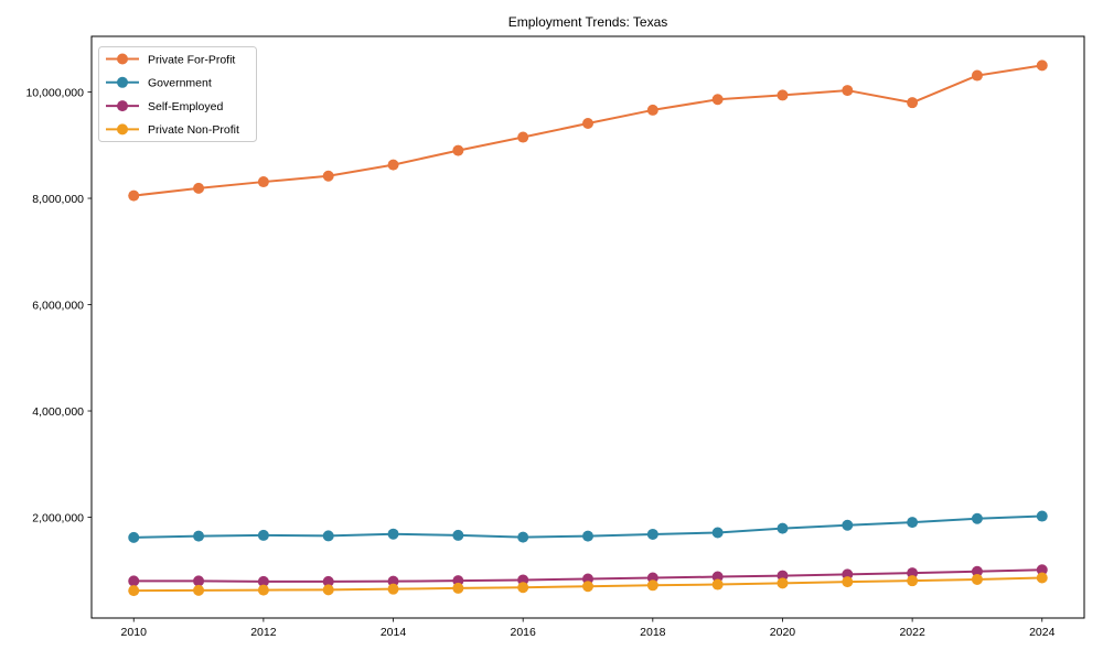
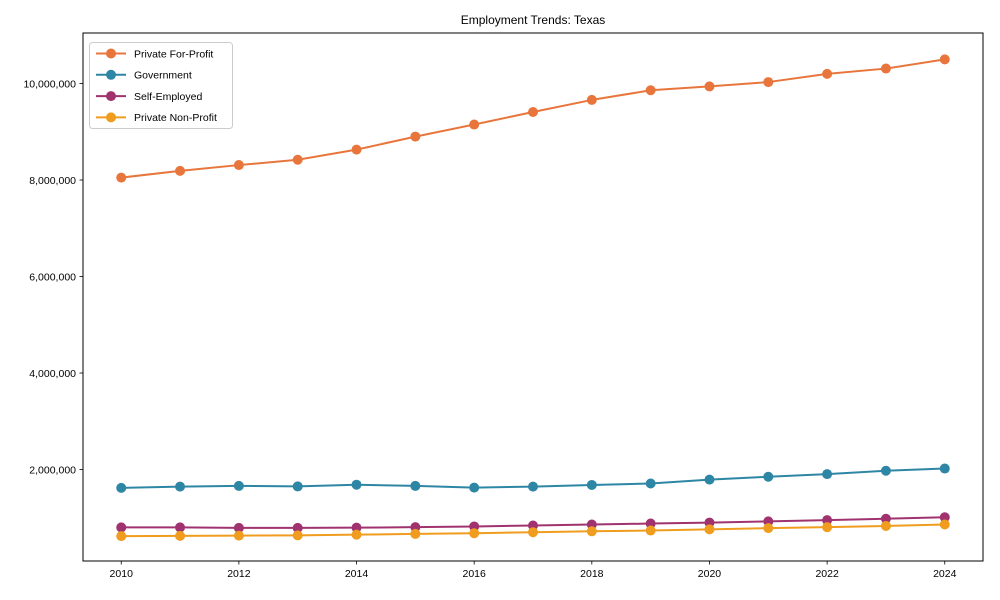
Private For-Profit/2022: 9800000 -> 10200000
